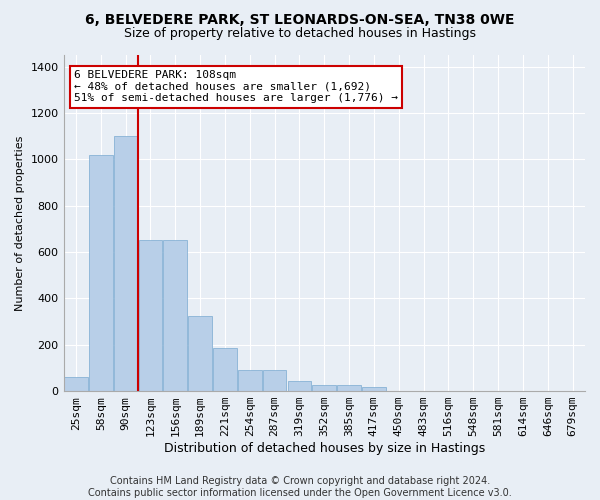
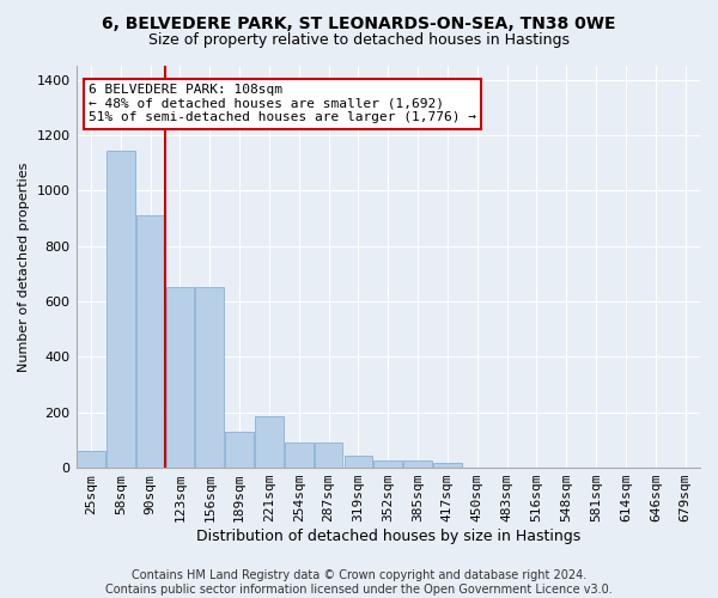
58sqm: 1020 -> 1145
90sqm: 1100 -> 910
189sqm: 325 -> 130
